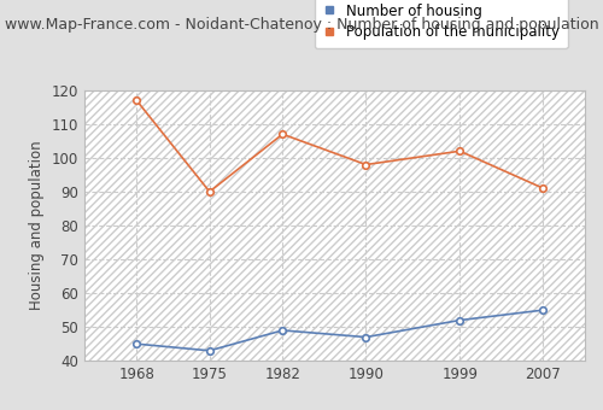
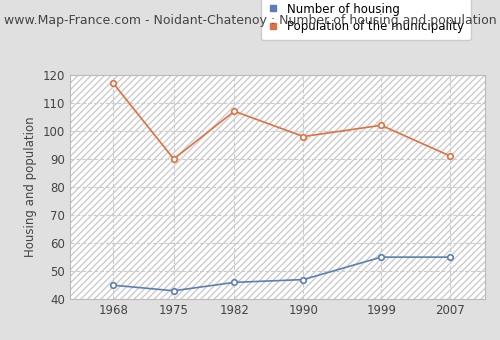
Number of housing/1982: 49 -> 46
Number of housing/1999: 52 -> 55
